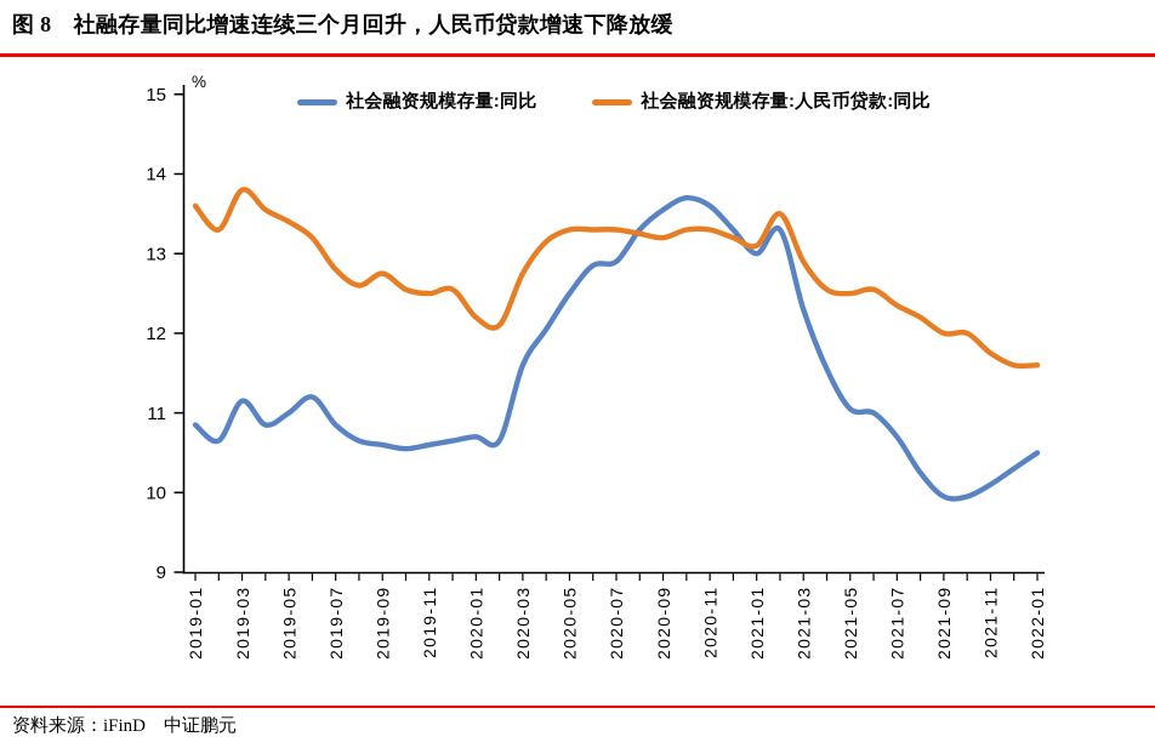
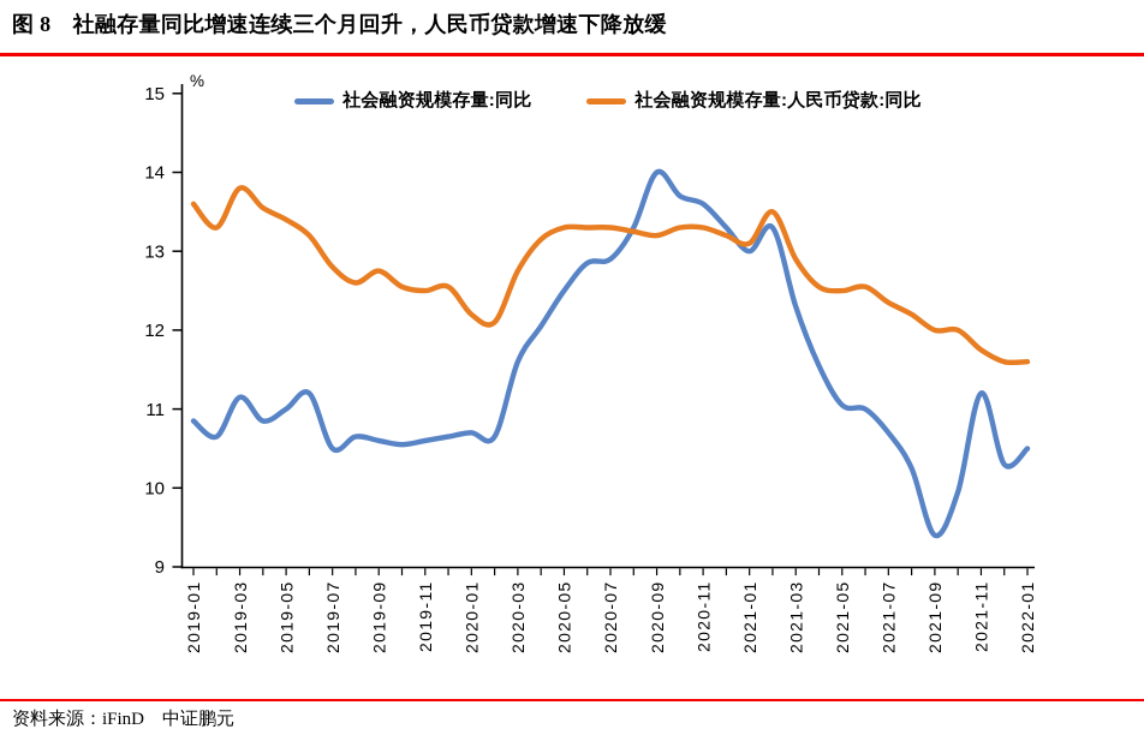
社会融资规模存量:同比/2019-07: 10.8 -> 10.5
社会融资规模存量:同比/2020-09: 13.6 -> 14.0
社会融资规模存量:同比/2021-09: 9.9 -> 9.4
社会融资规模存量:同比/2021-11: 10.1 -> 11.2
